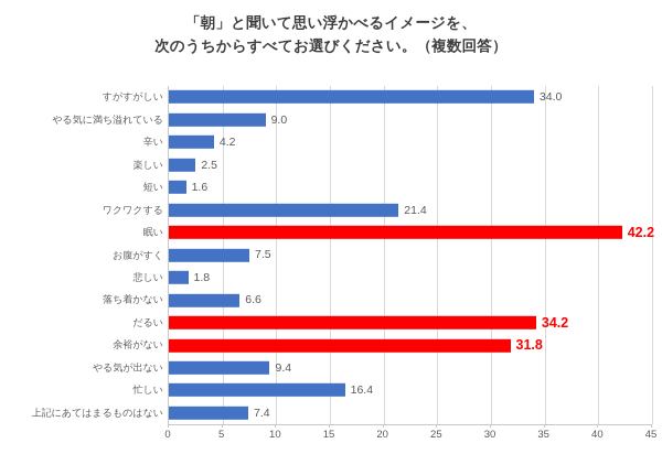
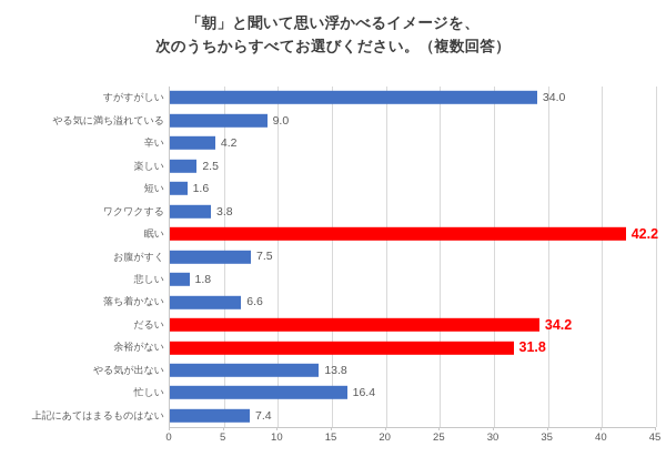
ワクワクする: 21.4 -> 3.8
やる気が出ない: 9.4 -> 13.8
